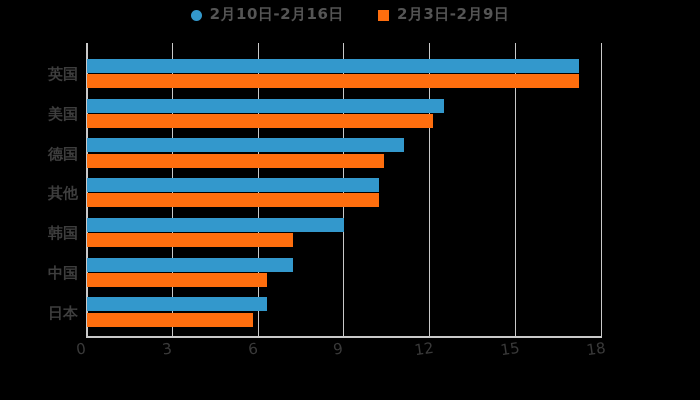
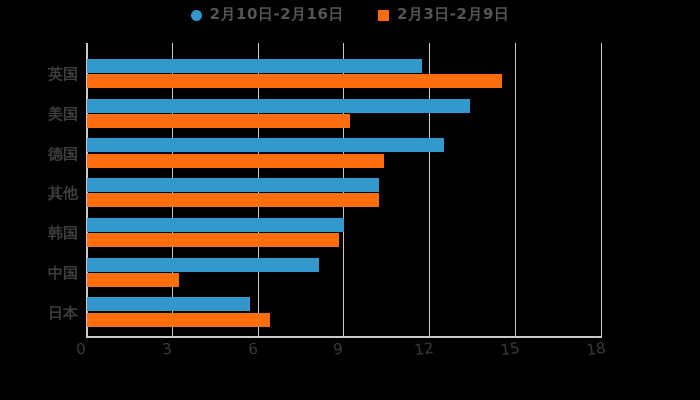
2月10日-2月16日/英国: 17.2 -> 11.7
2月3日-2月9日/英国: 17.2 -> 14.5
2月10日-2月16日/美国: 12.5 -> 13.4
2月3日-2月9日/美国: 12.1 -> 9.2
2月10日-2月16日/德国: 11.1 -> 12.5
2月3日-2月9日/韩国: 7.2 -> 8.8
2月10日-2月16日/中国: 7.2 -> 8.1
2月3日-2月9日/中国: 6.3 -> 3.2
2月10日-2月16日/日本: 6.3 -> 5.7
2月3日-2月9日/日本: 5.8 -> 6.4
